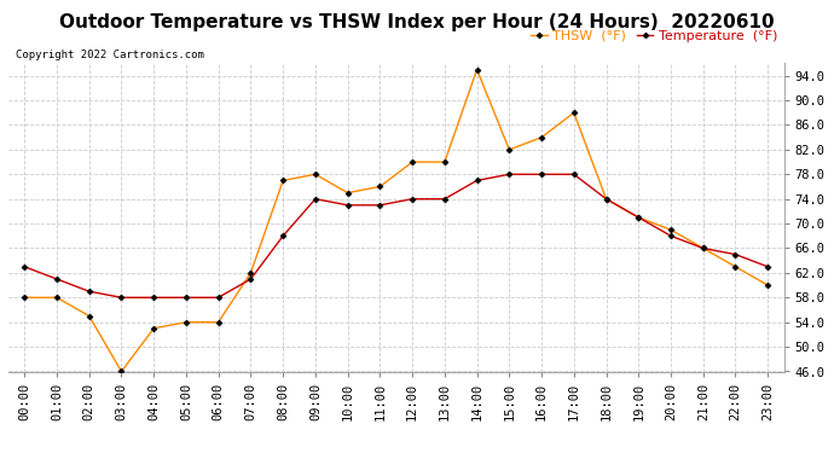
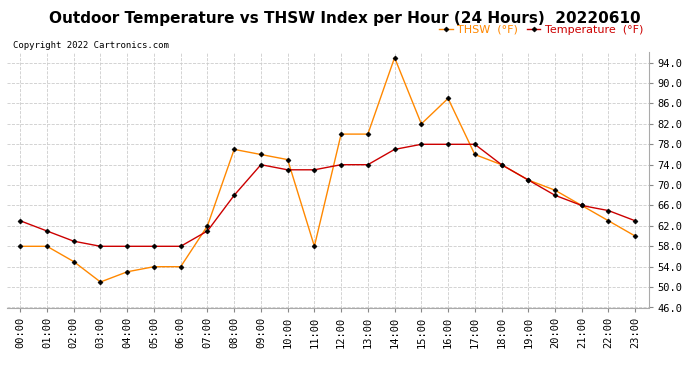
THSW (°F)/03:00: 46 -> 51
THSW (°F)/09:00: 78 -> 76
THSW (°F)/11:00: 76 -> 58
THSW (°F)/16:00: 84 -> 87
THSW (°F)/17:00: 88 -> 76
